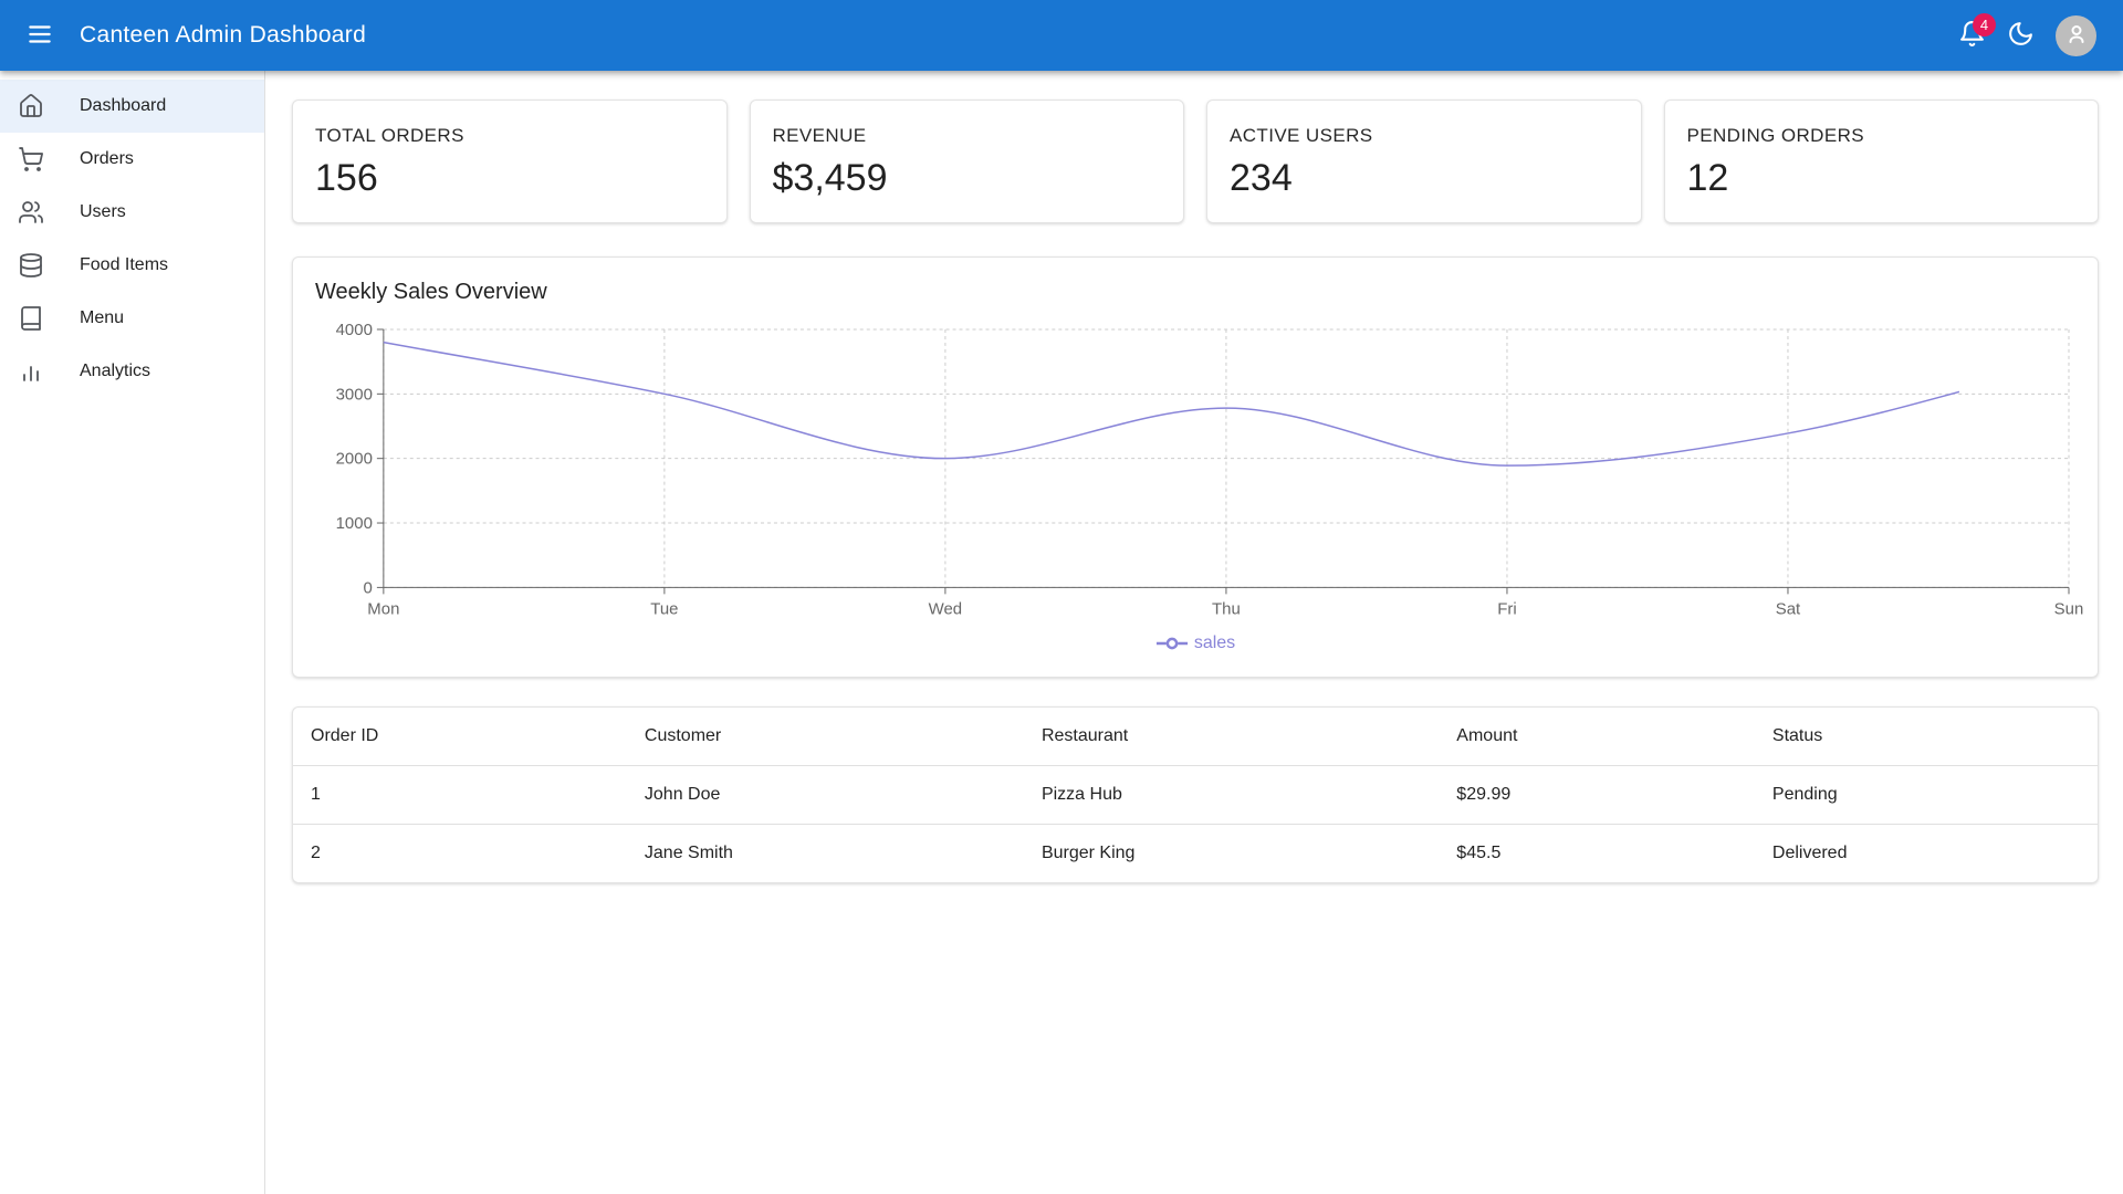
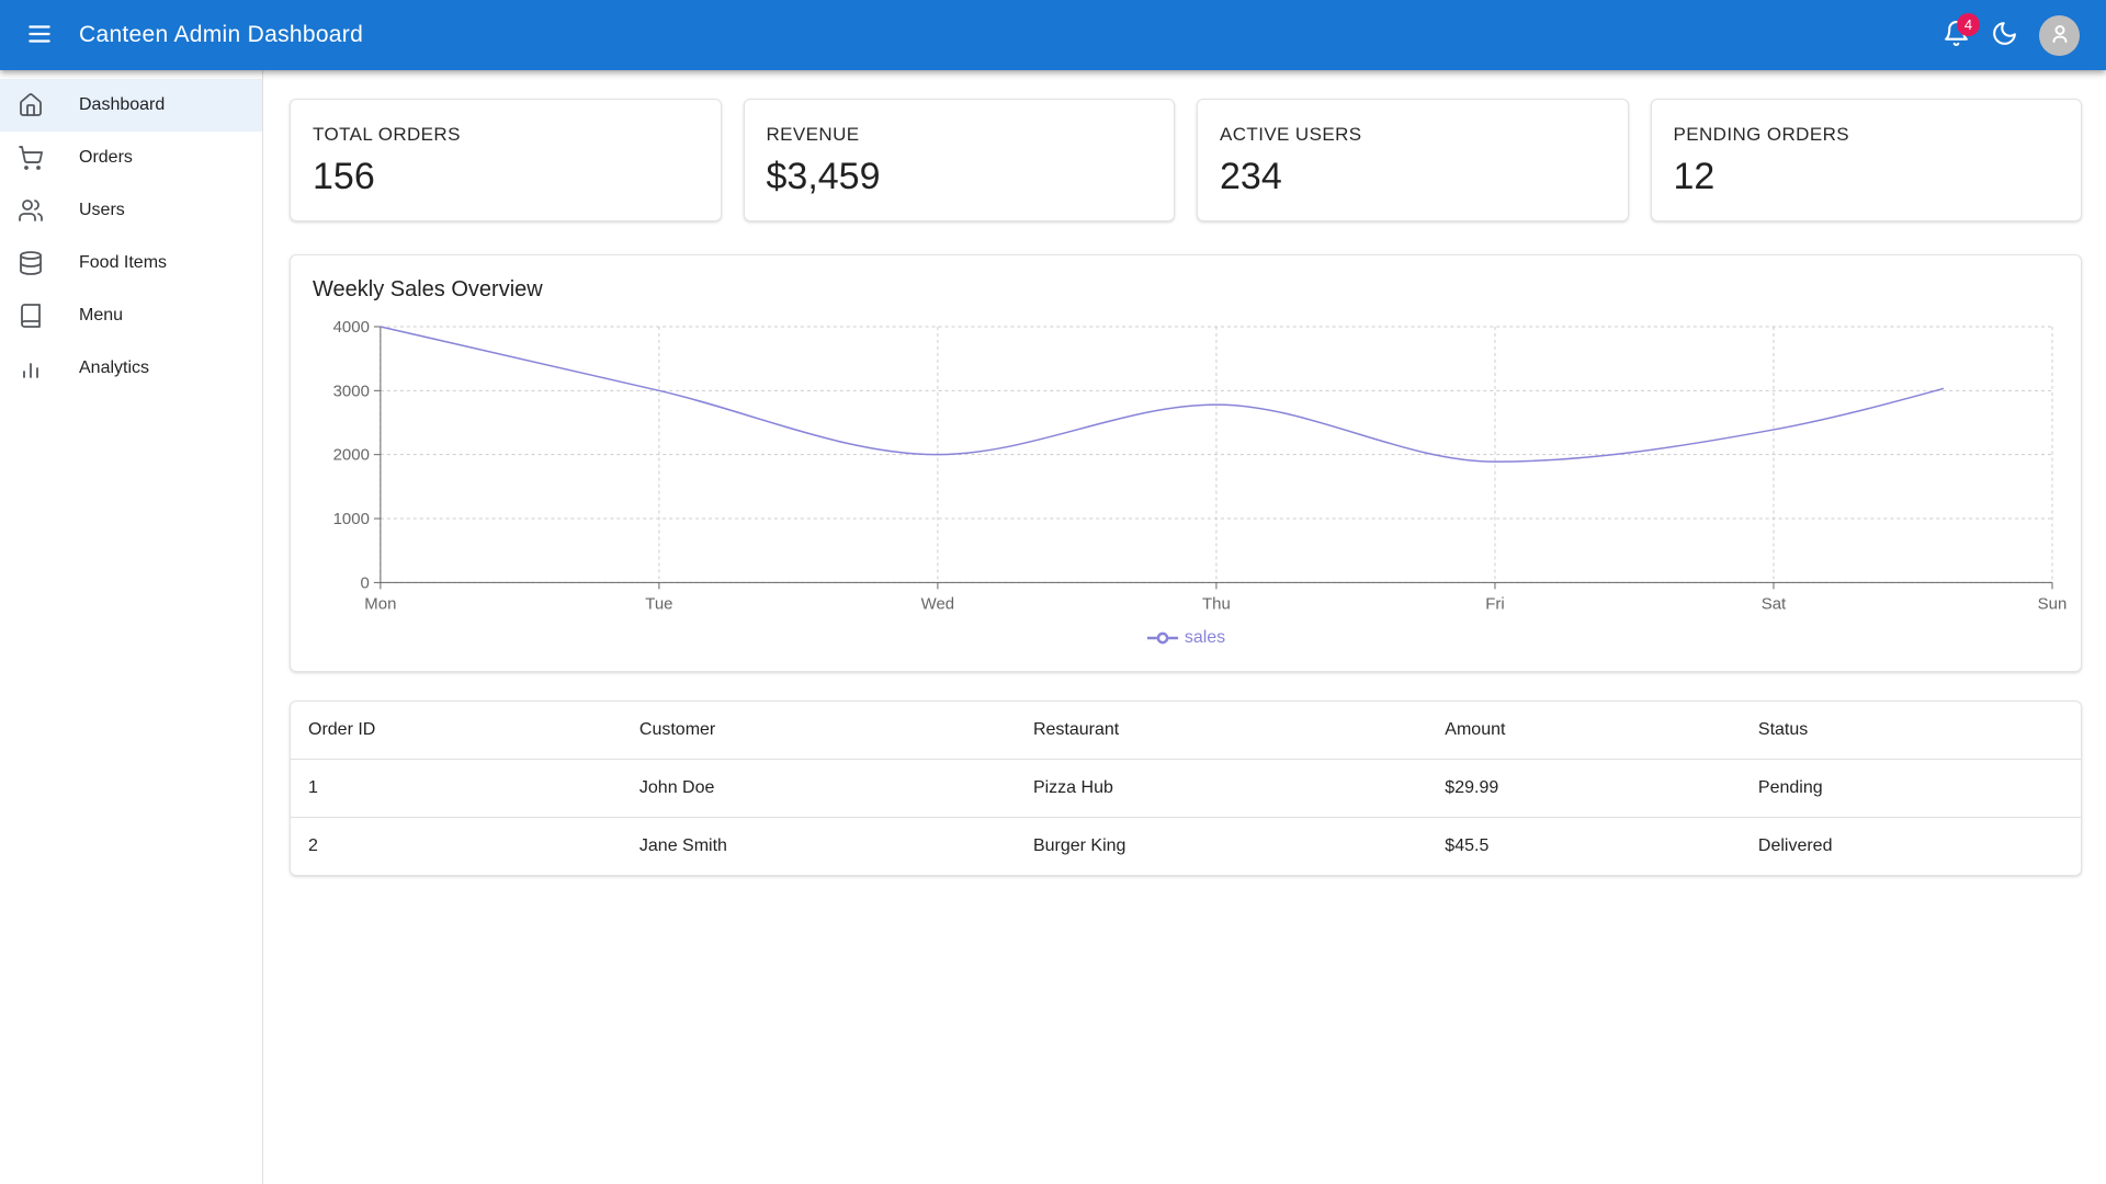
Mon: 3800 -> 4000
